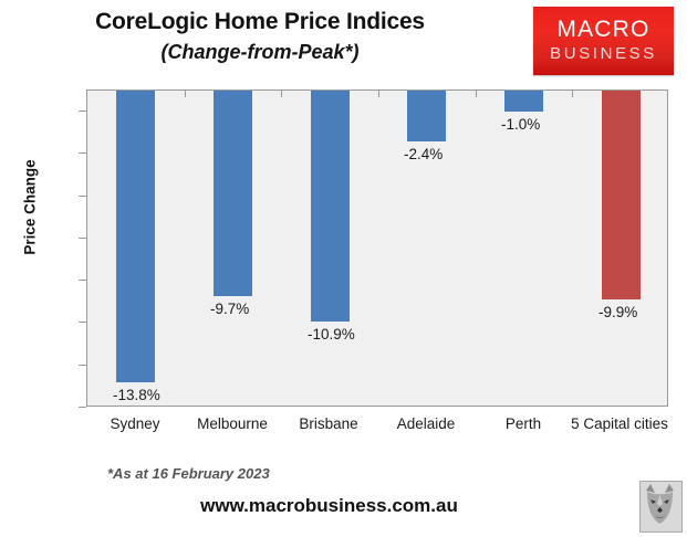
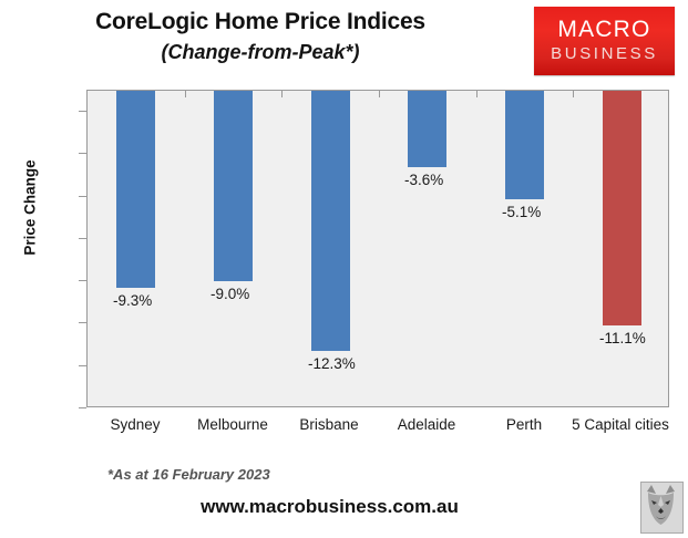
Sydney: -13.8% -> -9.3%
Melbourne: -9.7% -> -9.0%
Brisbane: -10.9% -> -12.3%
Adelaide: -2.4% -> -3.6%
Perth: -1.0% -> -5.1%
5 Capital cities: -9.9% -> -11.1%
